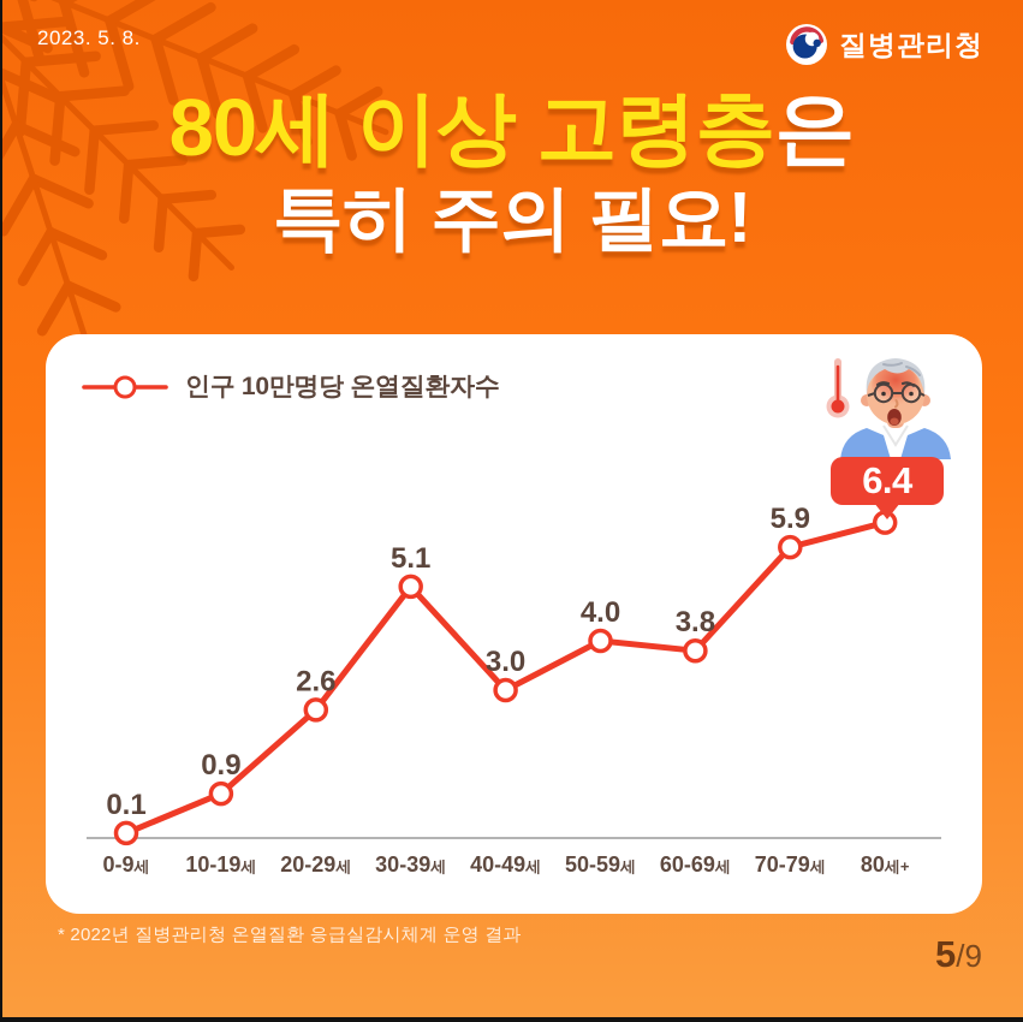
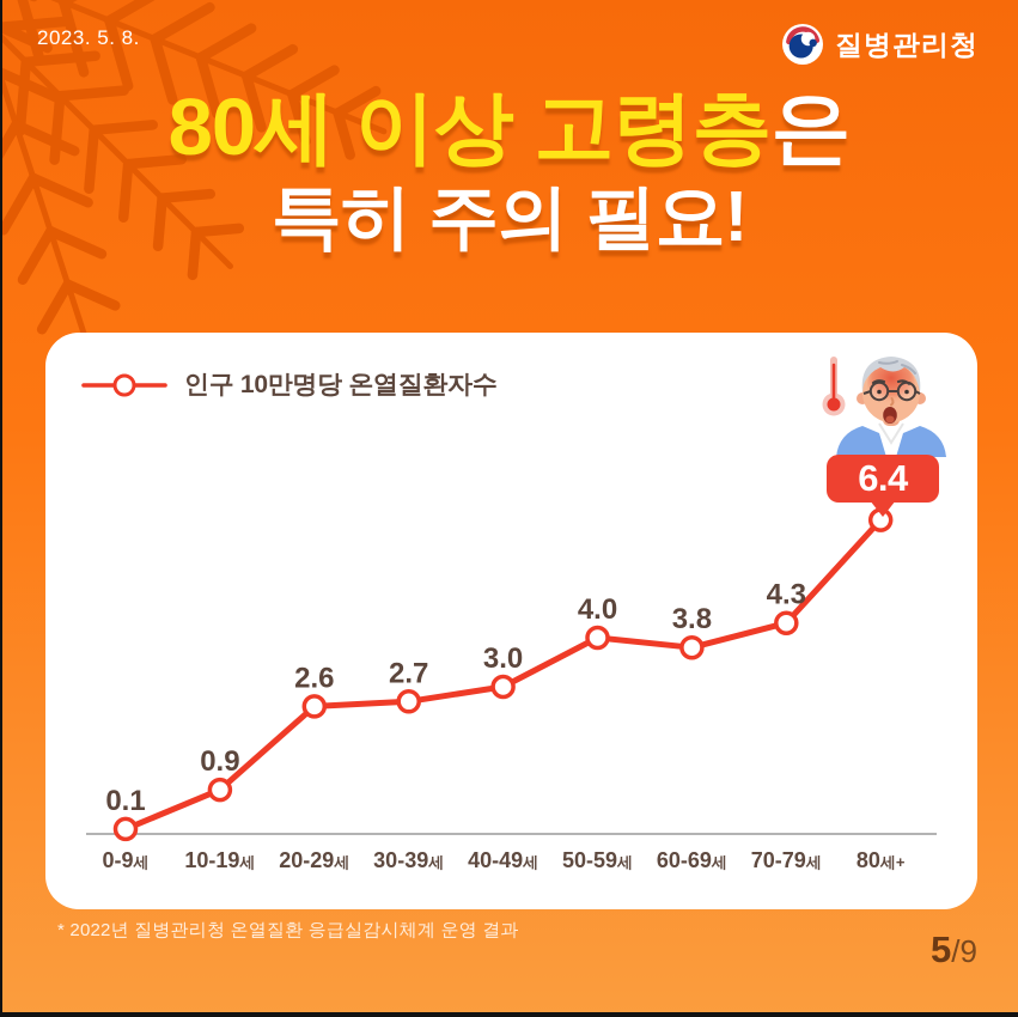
30-39세: 5.1 -> 2.7
70-79세: 5.9 -> 4.3
